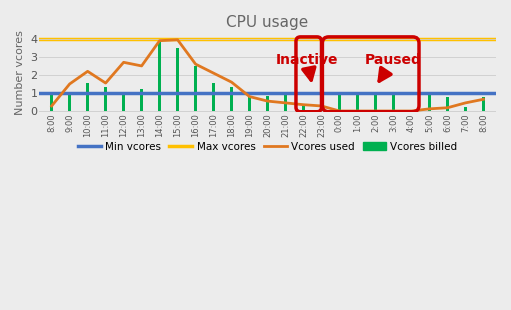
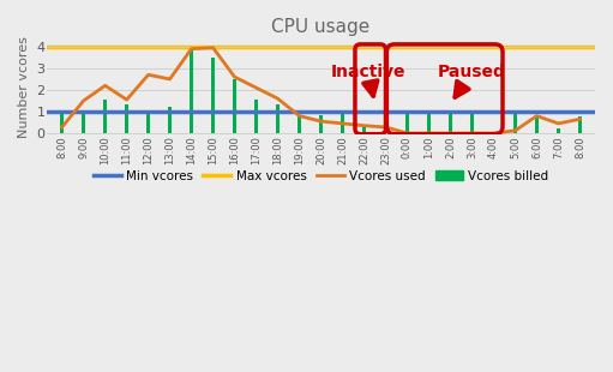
Vcores used/6:00: 0.2 -> 0.8
